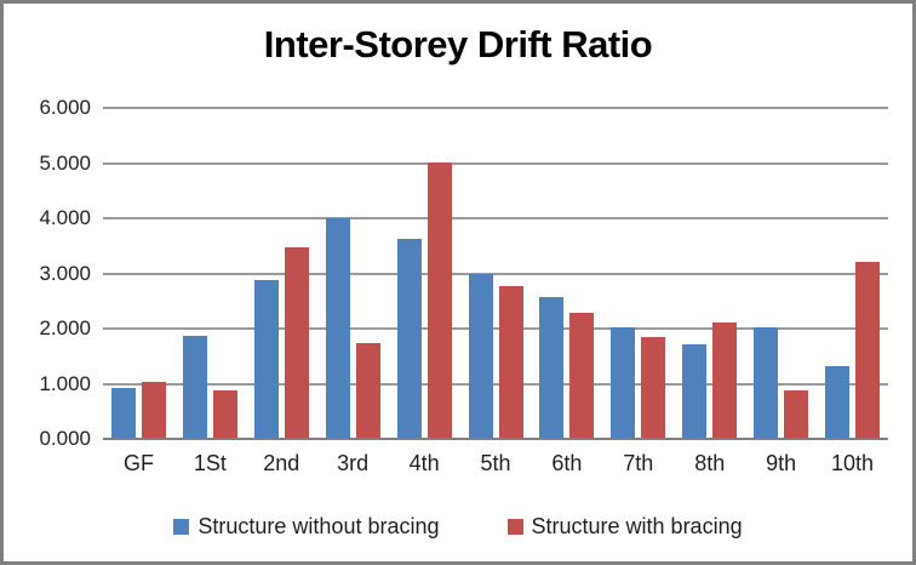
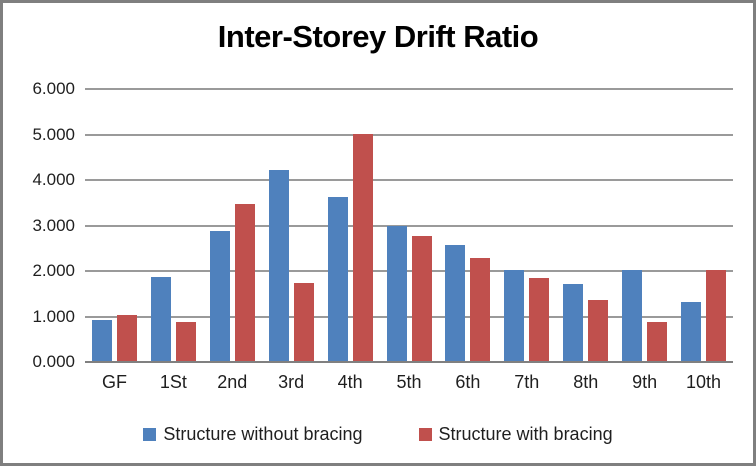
Structure without bracing/3rd: 4.0 -> 4.2
Structure with bracing/8th: 2.1 -> 1.4
Structure with bracing/10th: 3.2 -> 2.0
